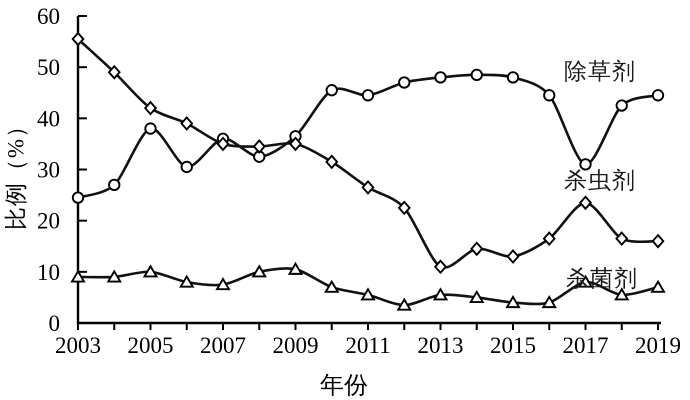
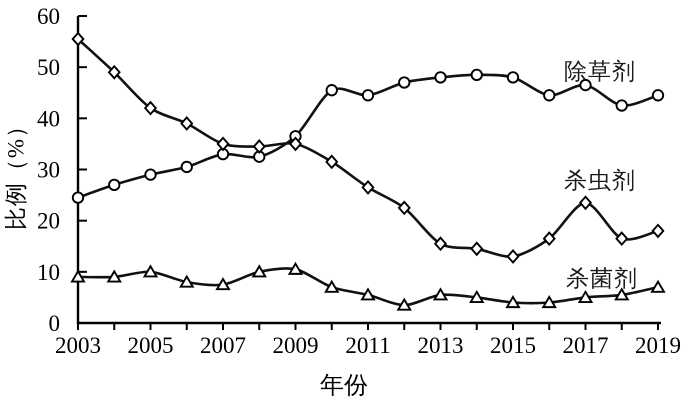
除草剂/2005: 38 -> 29
除草剂/2007: 36 -> 33
杀虫剂/2013: 11 -> 16
除草剂/2017: 31 -> 46
杀菌剂/2017: 8 -> 5
杀虫剂/2019: 16 -> 18
